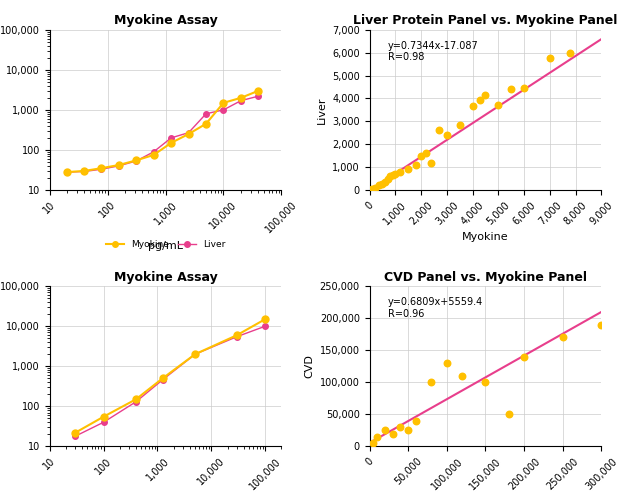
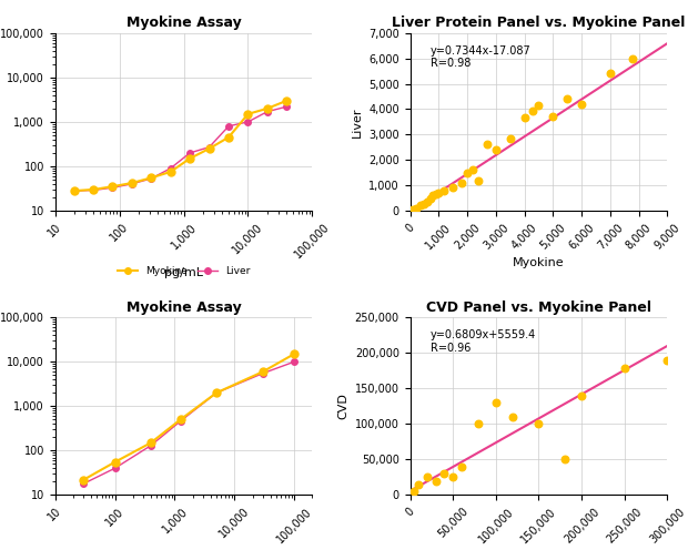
Liver Protein Panel vs. Myokine Panel/6,000: 4,450 -> 4,200
Liver Protein Panel vs. Myokine Panel/7,000: 5,750 -> 5,400
CVD Panel vs. Myokine Panel/250,000: 170,000 -> 178,000
